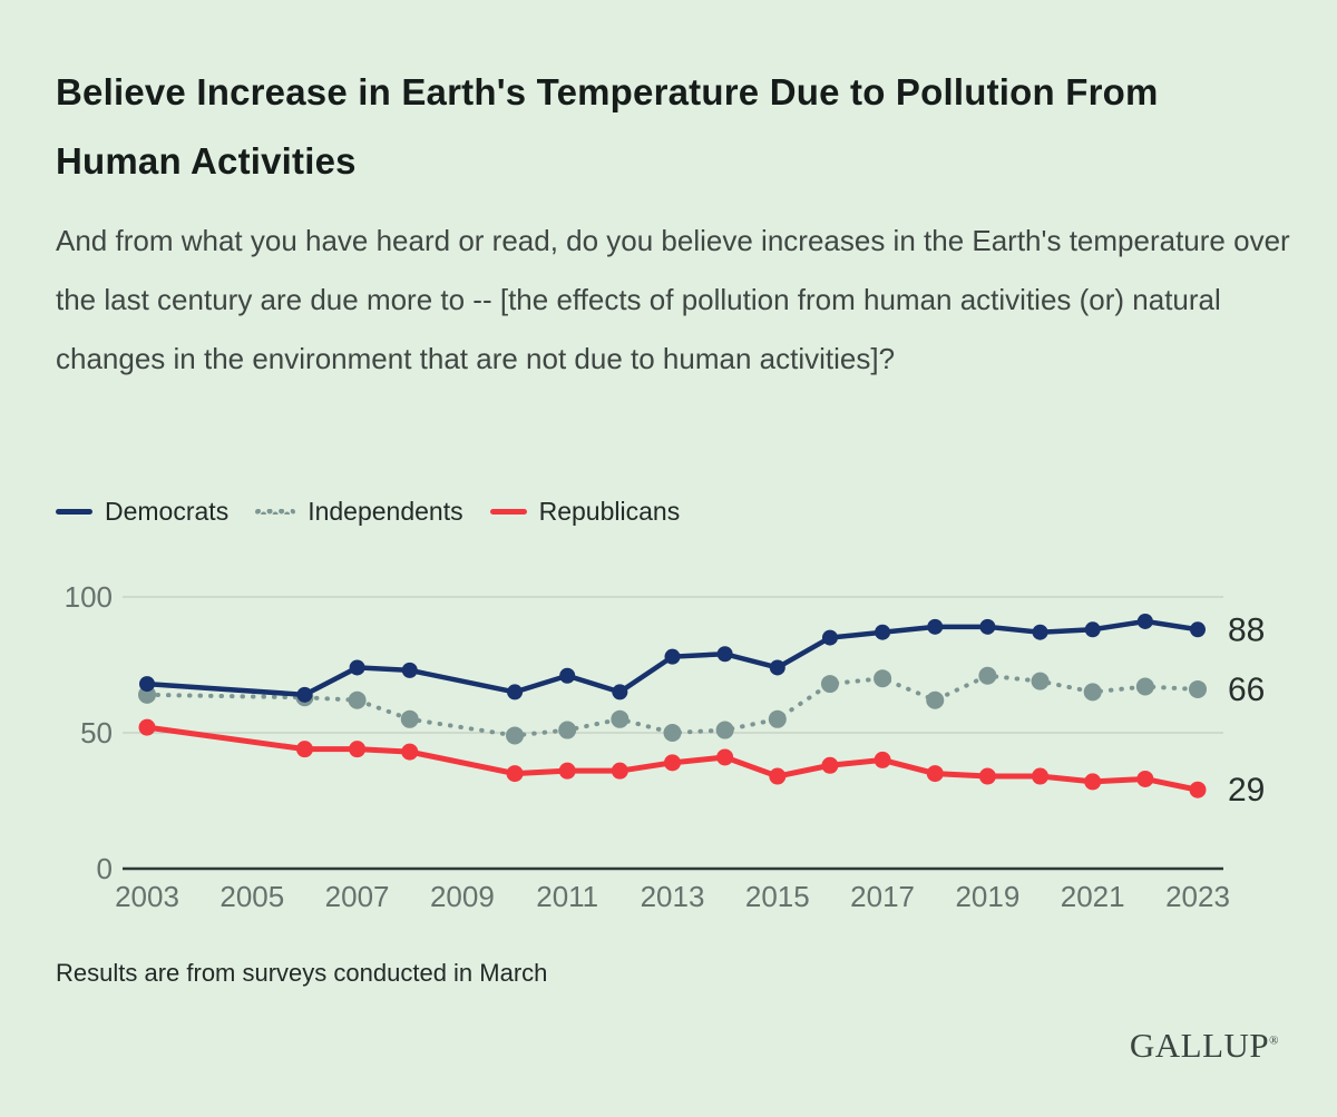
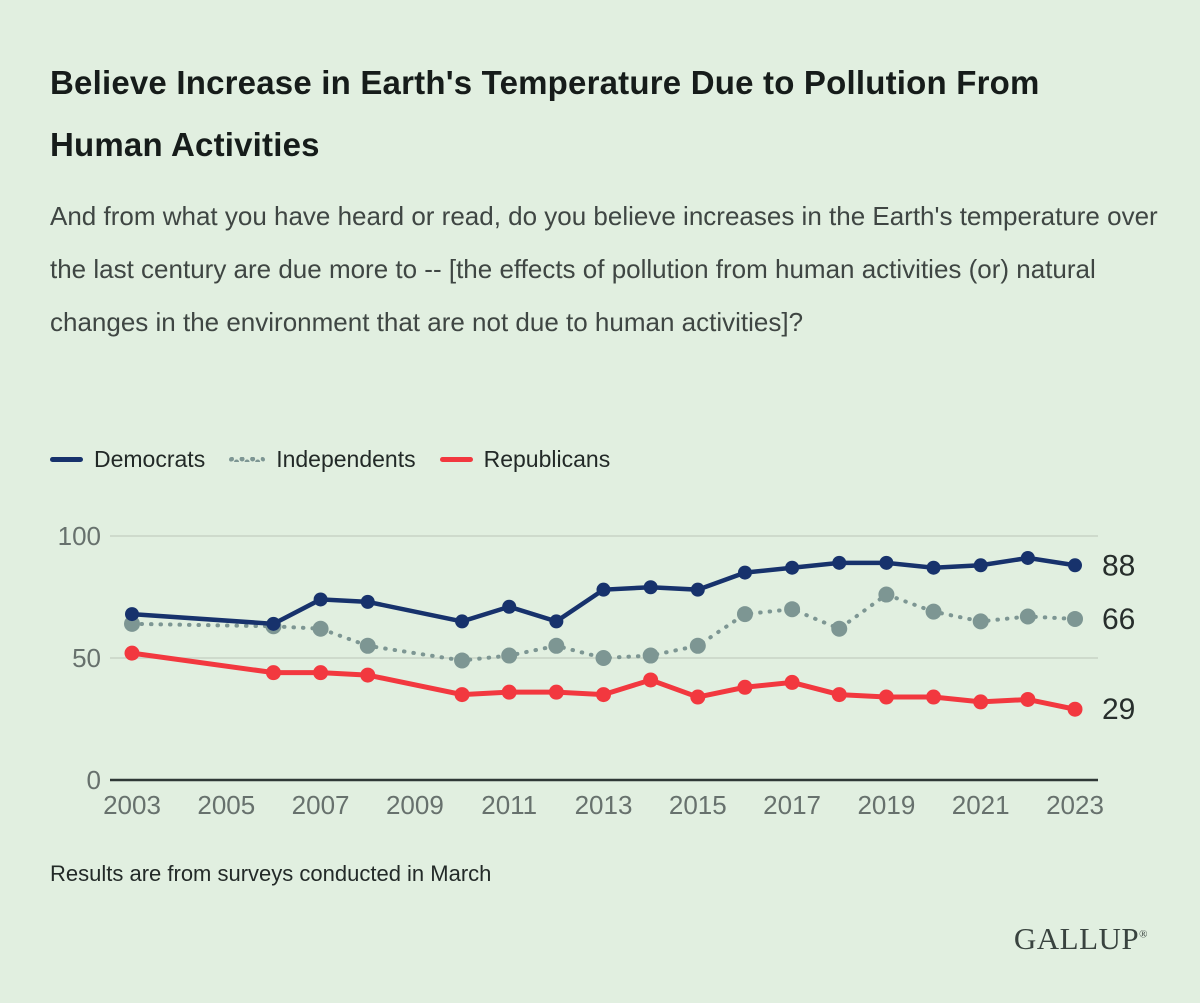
Republicans/2013: 39 -> 35
Democrats/2015: 74 -> 78
Independents/2019: 71 -> 76
